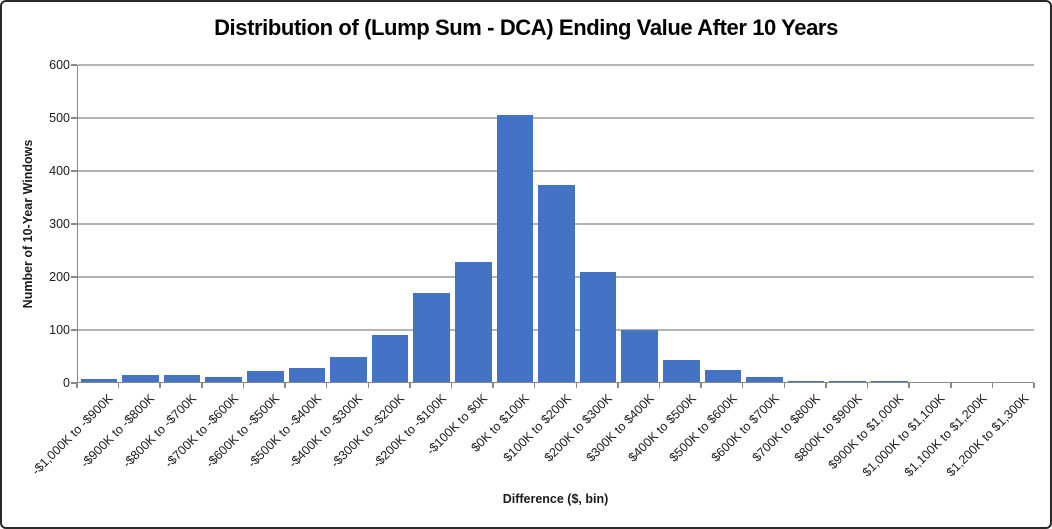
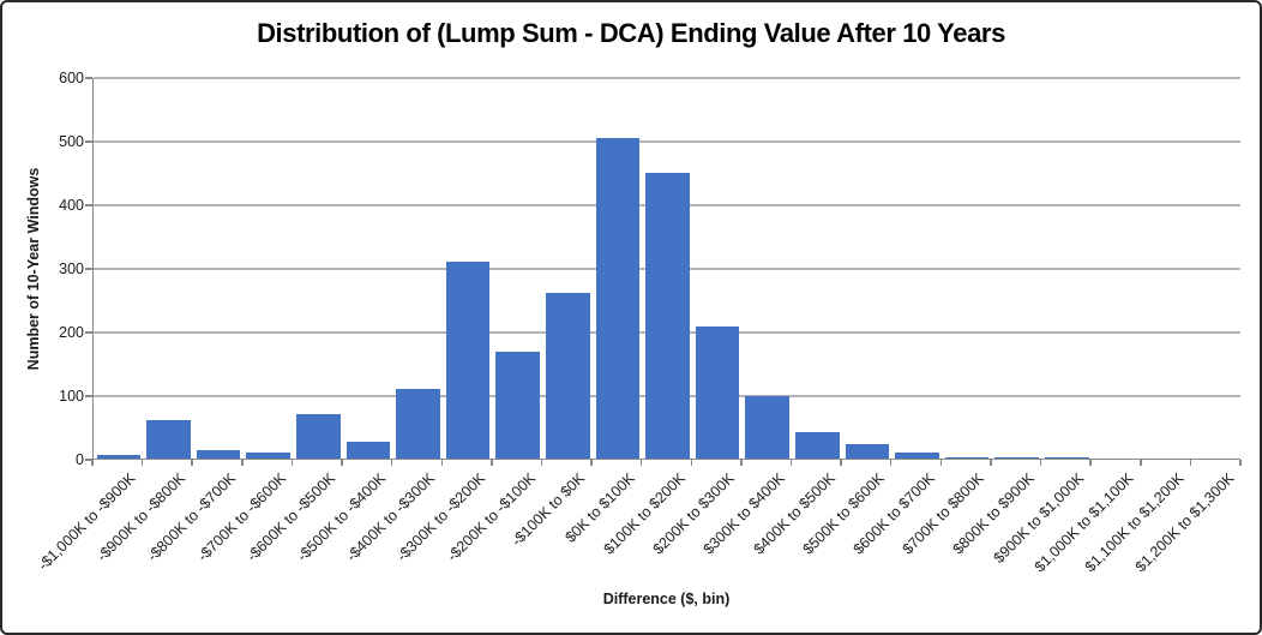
-$900K to -$800K: 10 -> 60
-$600K to -$500K: 20 -> 70
-$400K to -$300K: 50 -> 110
-$300K to -$200K: 90 -> 310
-$100K to $0K: 230 -> 260
$100K to $200K: 370 -> 450
